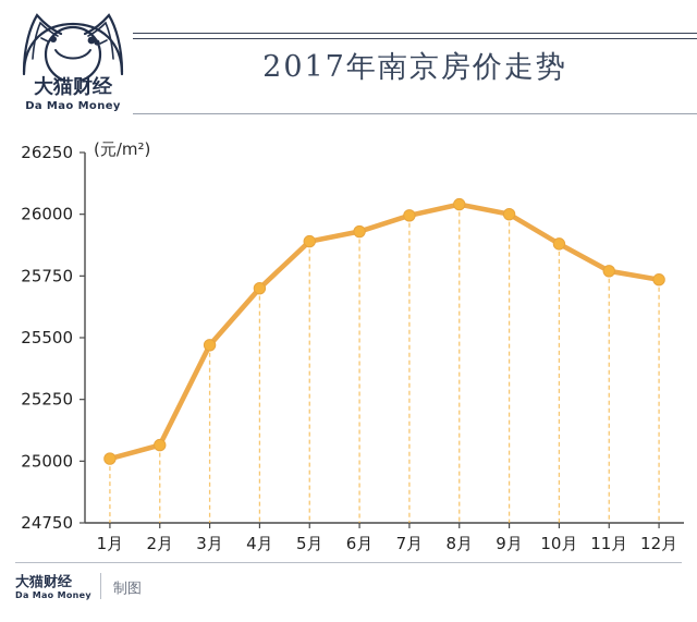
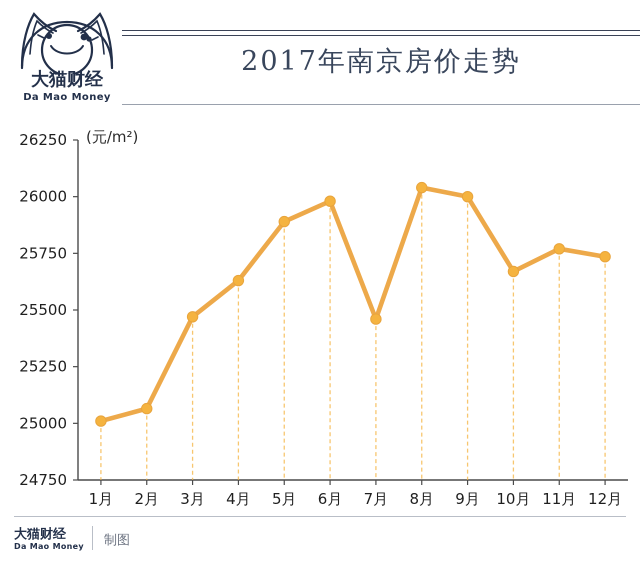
4月: 25700 -> 25630
6月: 25930 -> 25980
7月: 26000 -> 25460
10月: 25880 -> 25670
